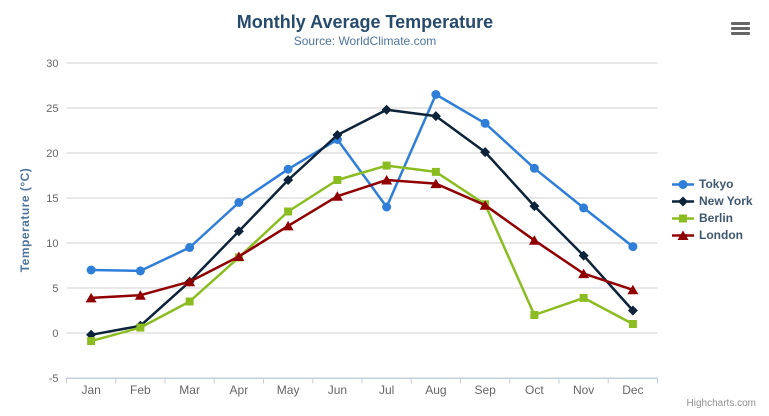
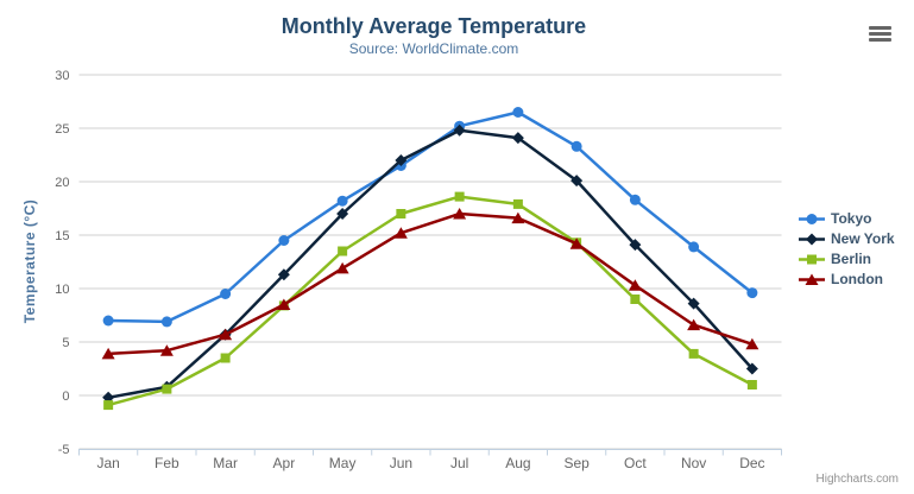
Tokyo/Jul: 14 -> 25
Berlin/Oct: 2 -> 9
